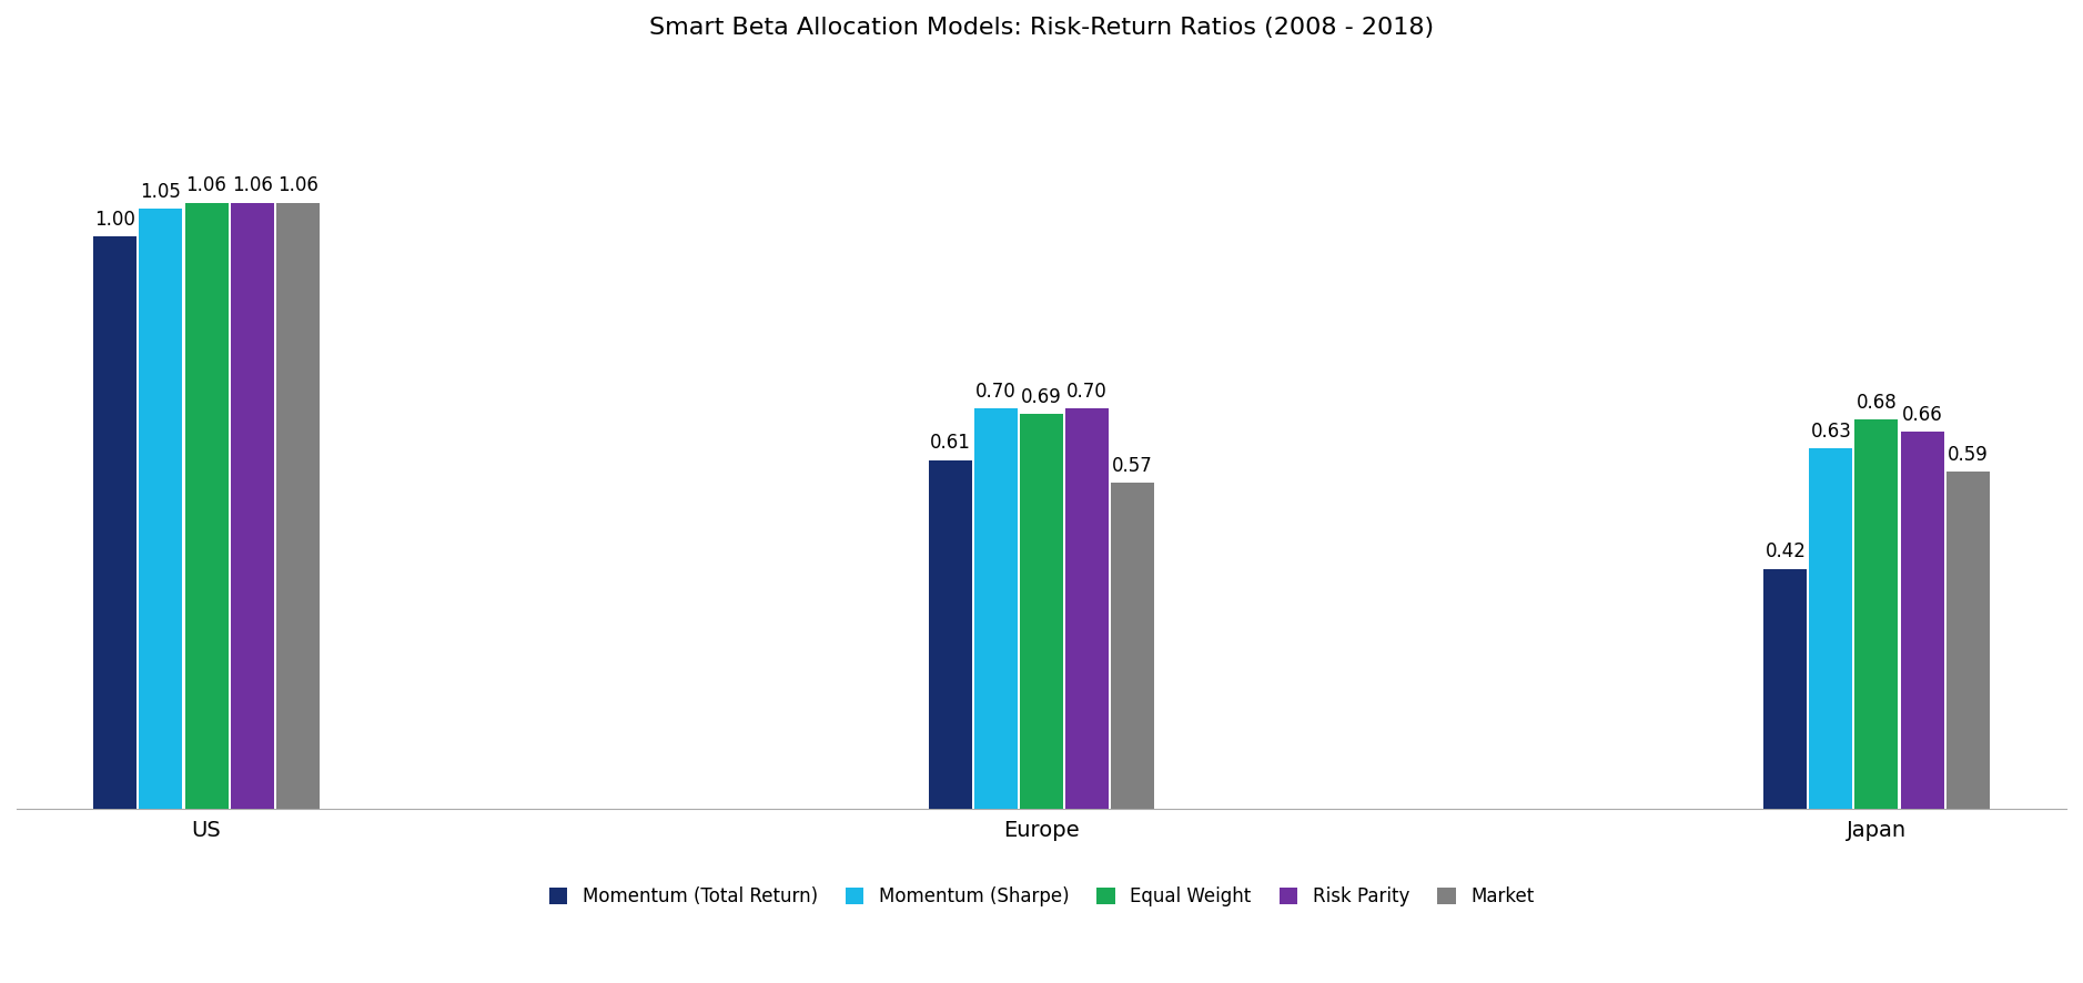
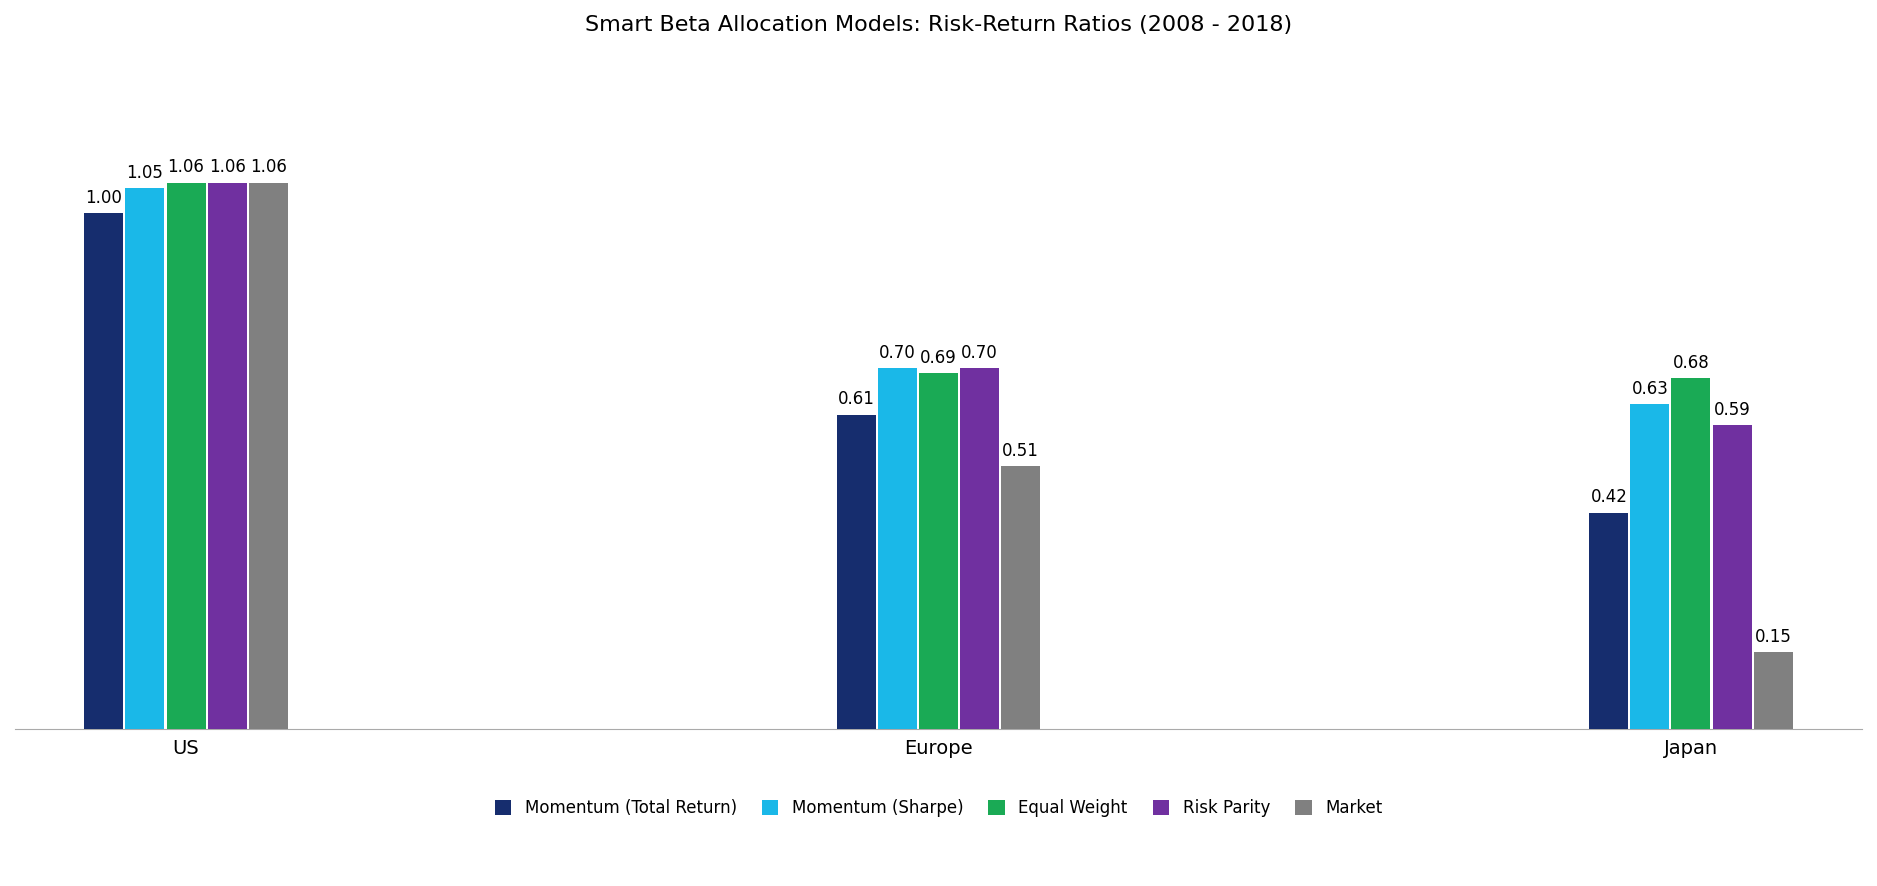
Market/Europe: 0.57 -> 0.51
Risk Parity/Japan: 0.66 -> 0.59
Market/Japan: 0.59 -> 0.15
